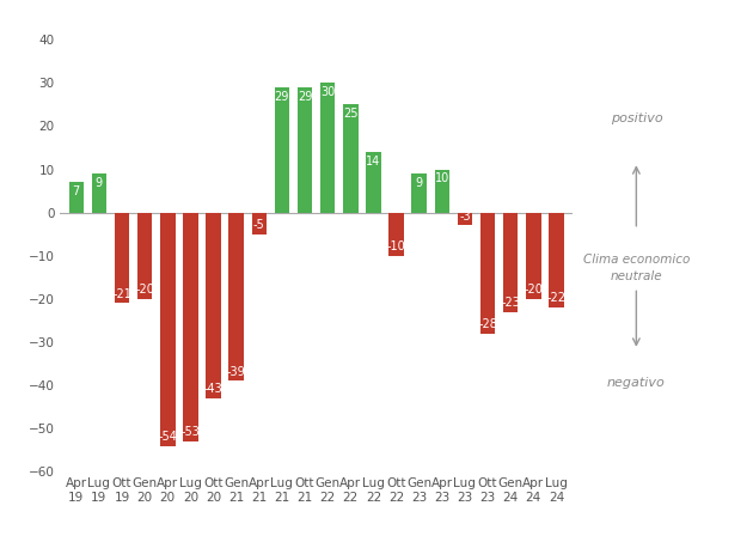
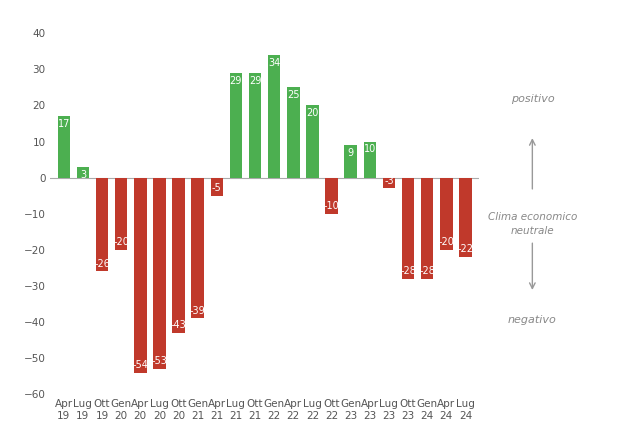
Apr 19: 7 -> 17
Lug 19: 9 -> 3
Ott 19: -21 -> -26
Gen 22: 30 -> 34
Lug 22: 14 -> 20
Gen 24: -23 -> -28
